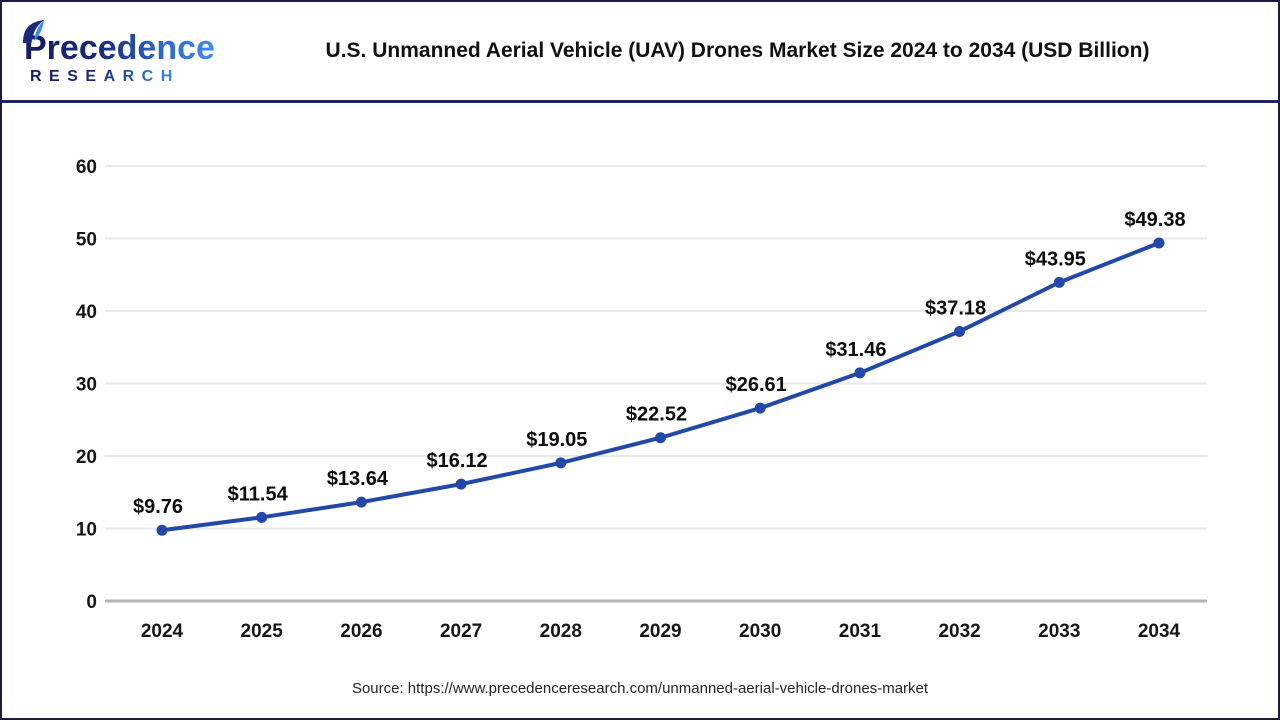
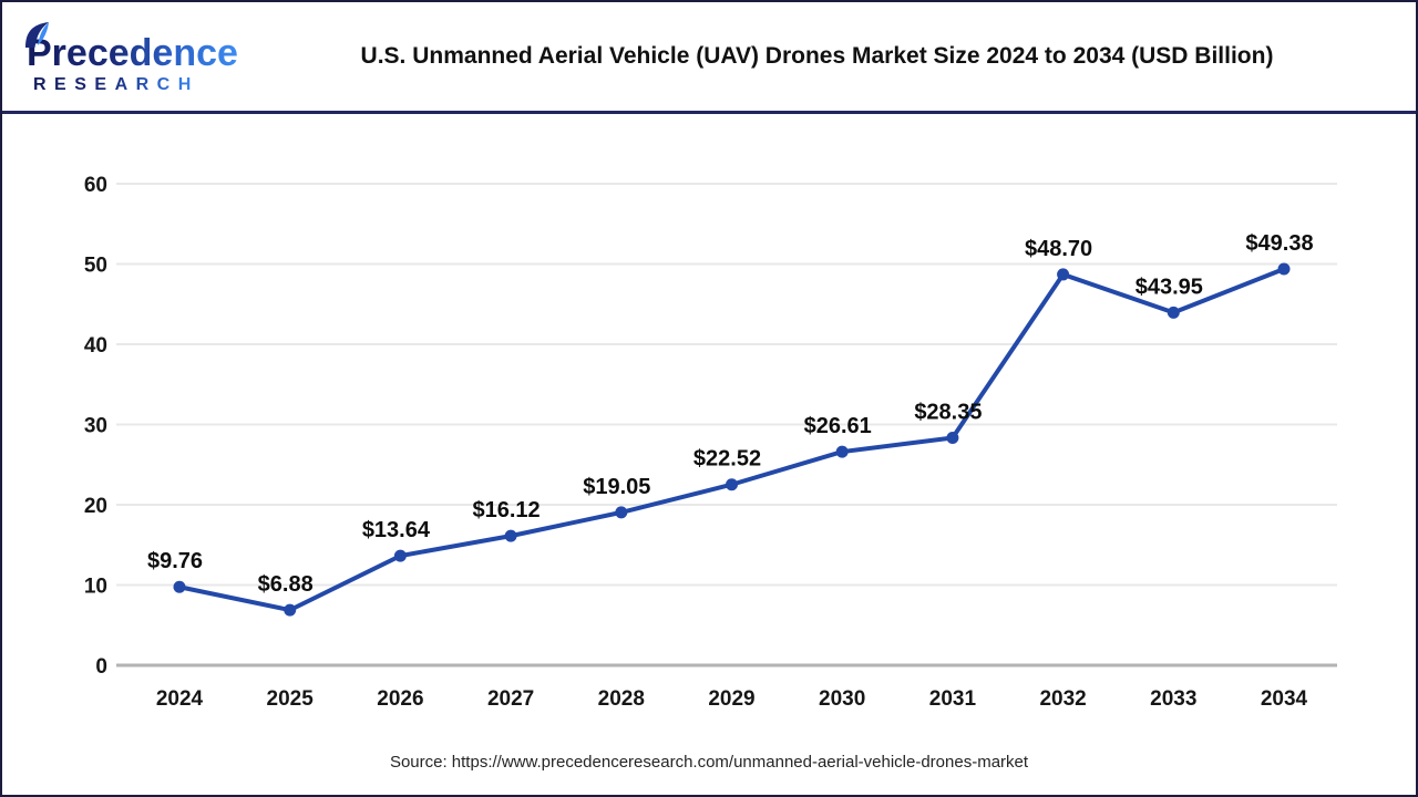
2025: $11.54 -> $6.88
2031: $31.46 -> $28.35
2032: $37.18 -> $48.70
